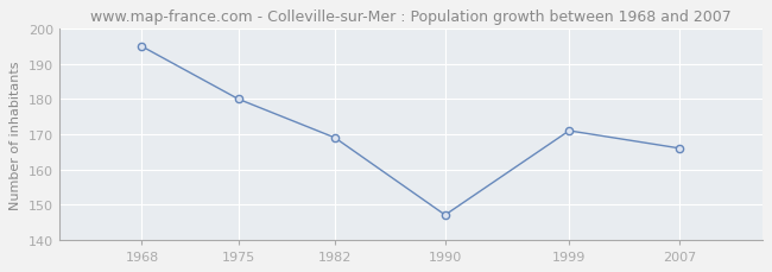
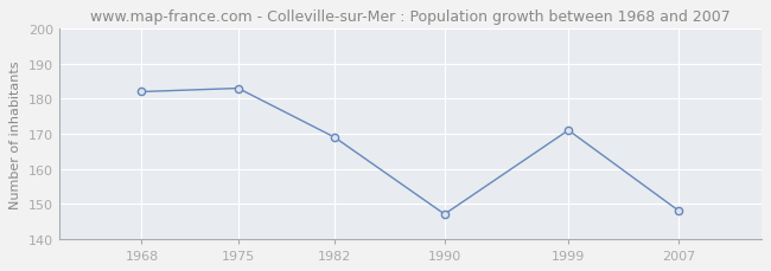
1968: 195 -> 182
1975: 180 -> 183
2007: 166 -> 148
